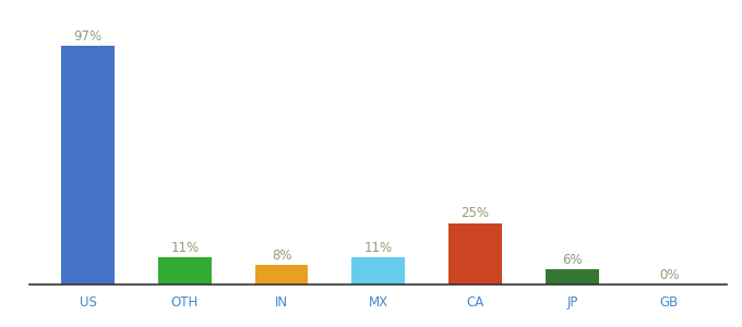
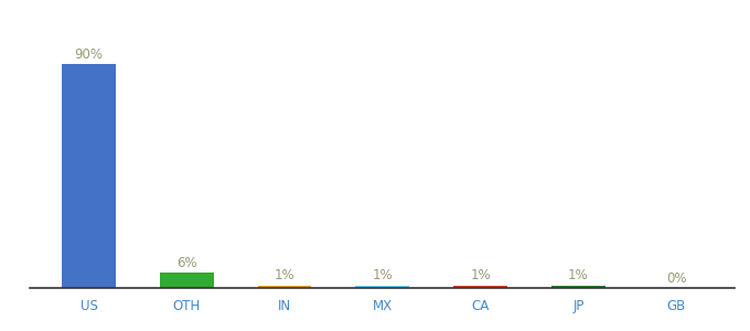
US: 97% -> 90%
OTH: 11% -> 6%
IN: 8% -> 1%
MX: 11% -> 1%
CA: 25% -> 1%
JP: 6% -> 1%
